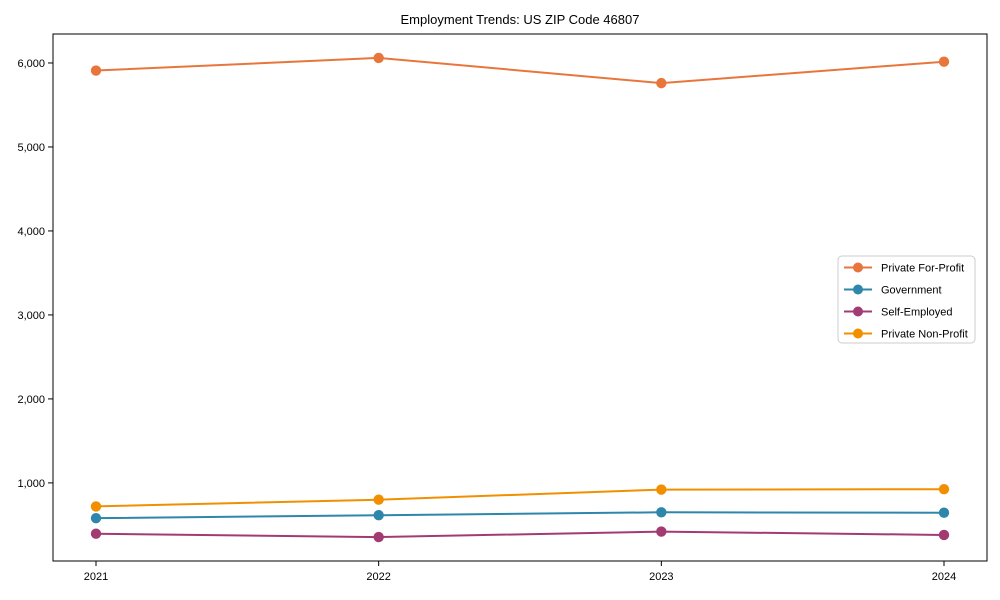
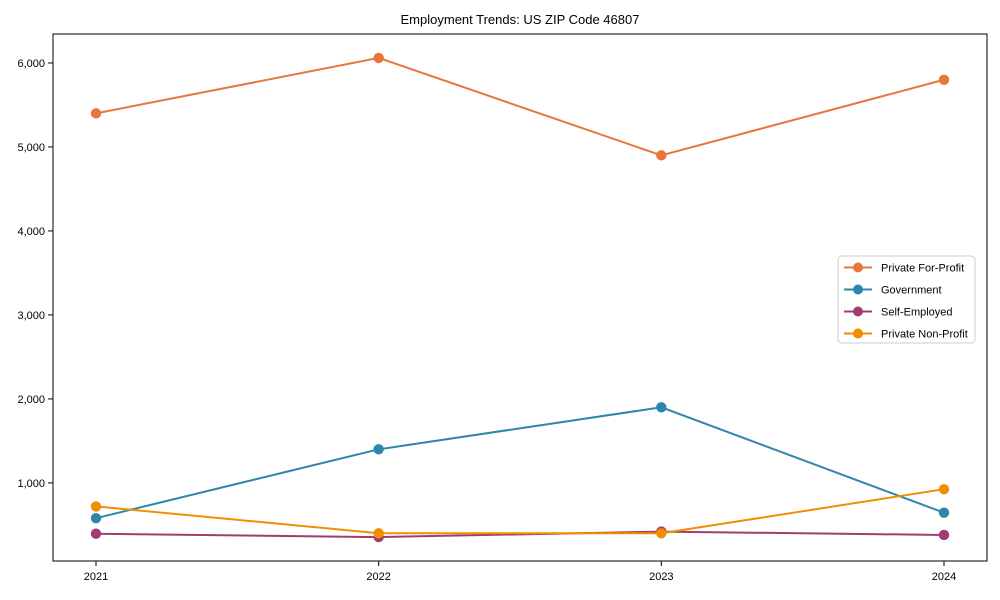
Private For-Profit/2021: 5900 -> 5400
Government/2022: 600 -> 1400
Private Non-Profit/2022: 800 -> 400
Private For-Profit/2023: 5800 -> 4900
Government/2023: 600 -> 1900
Private Non-Profit/2023: 900 -> 400
Private For-Profit/2024: 6000 -> 5800
